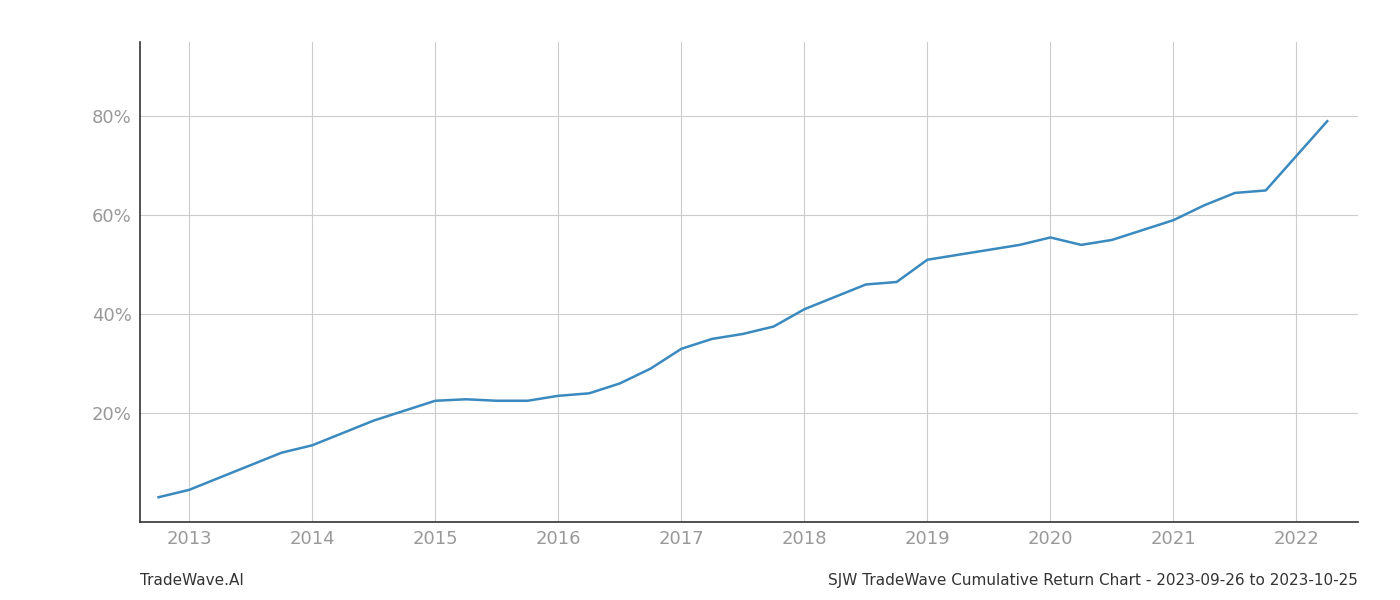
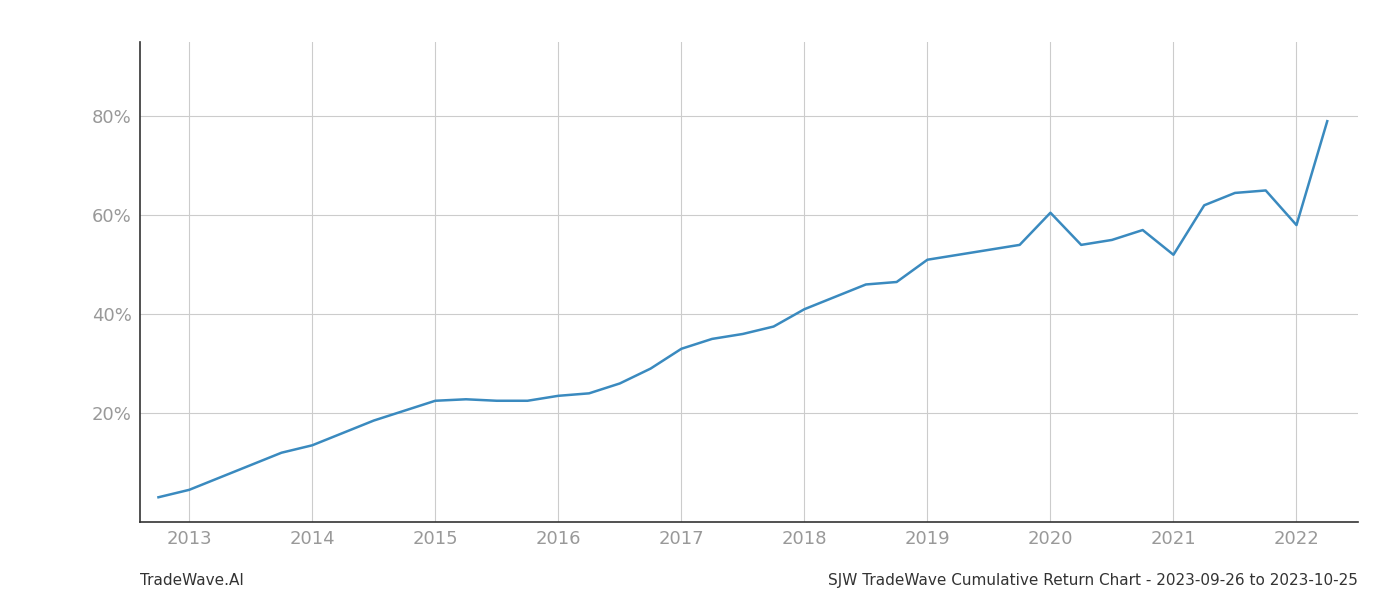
2020: 55.5% -> 60.5%
2021: 59.0% -> 52.0%
2022: 72.0% -> 58.0%
